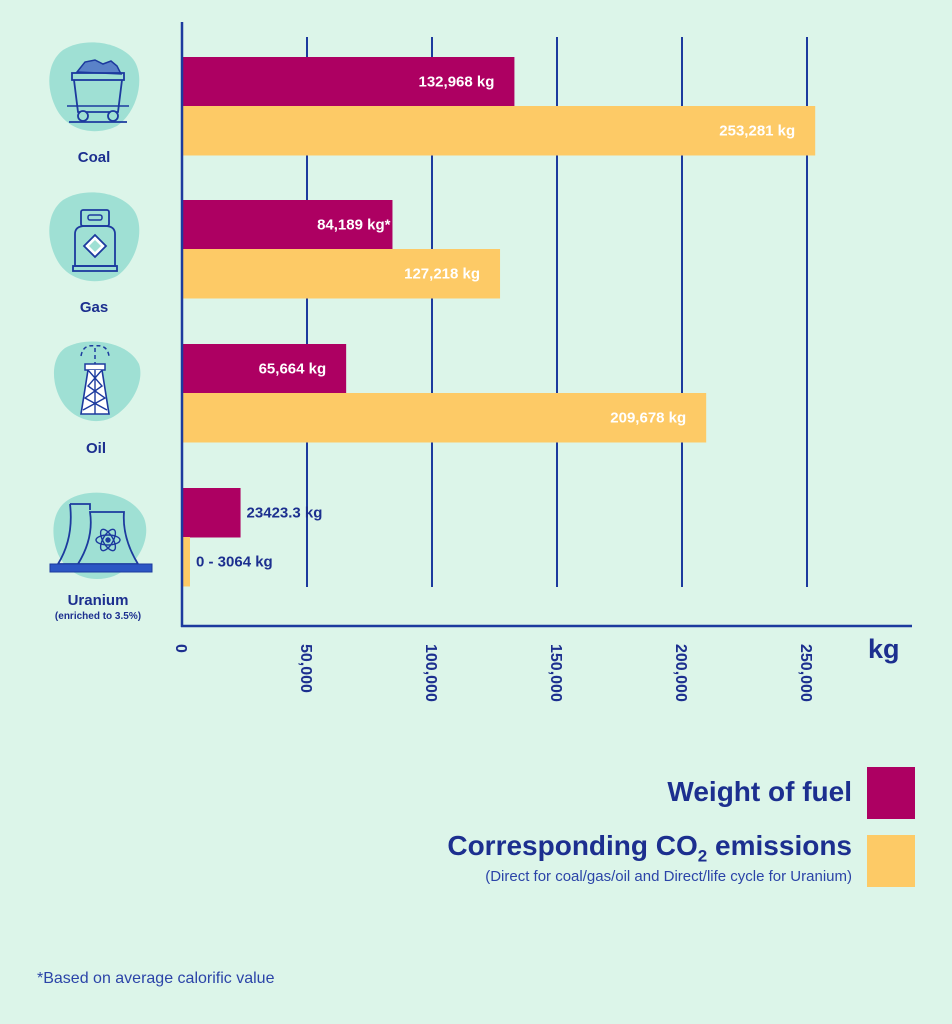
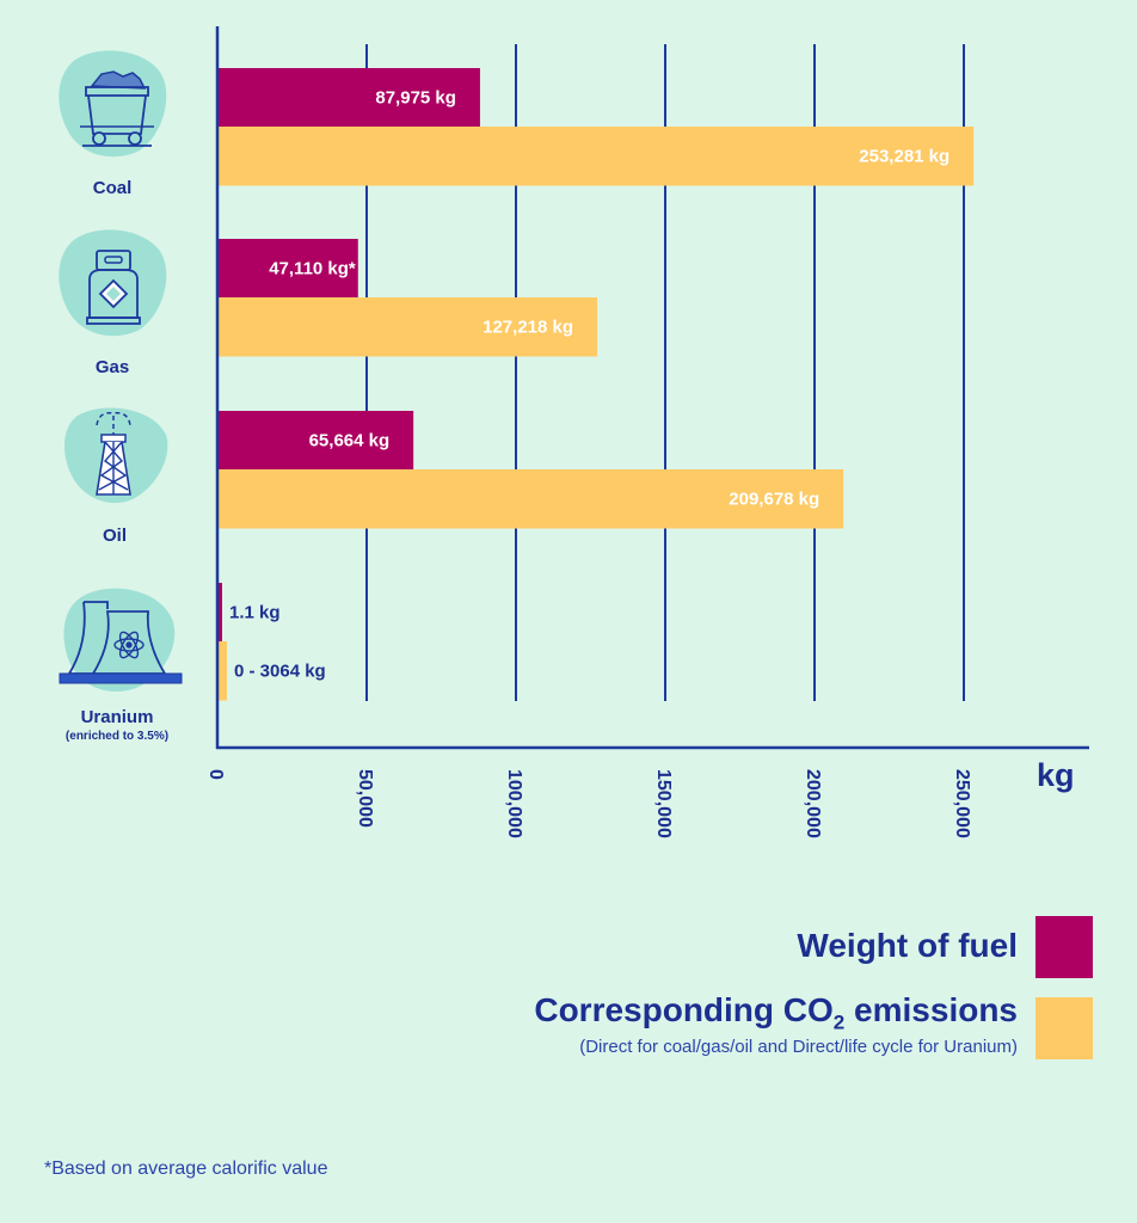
Weight of fuel/Coal: 132,968 -> 87,975
Weight of fuel/Gas: 84,189 -> 47,110
Weight of fuel/Uranium: 23423.3 -> 1.1
